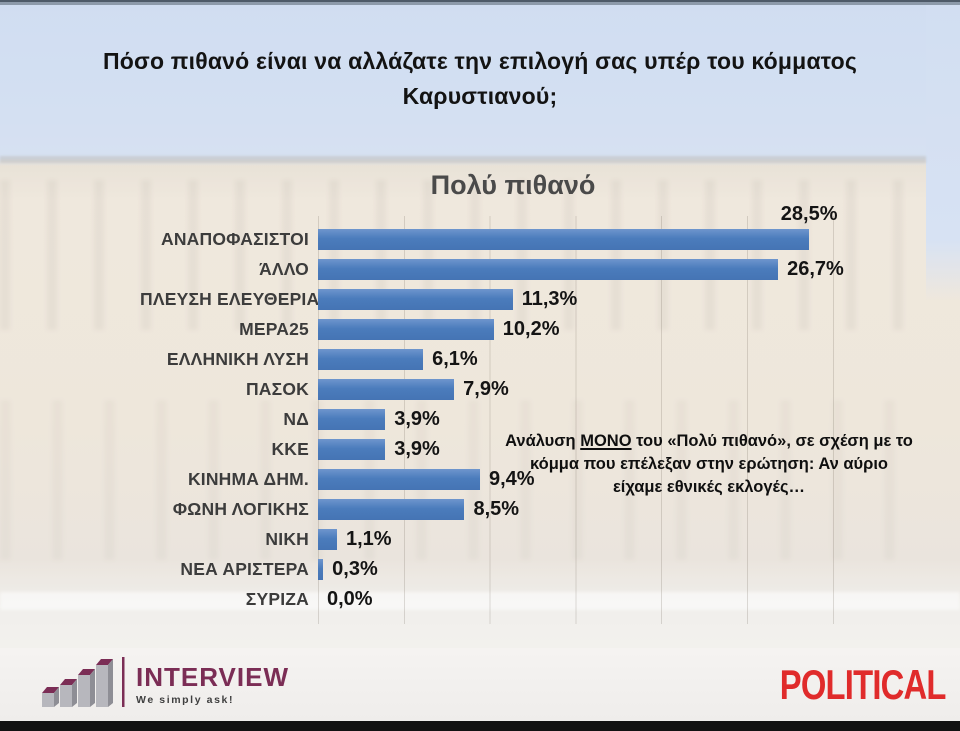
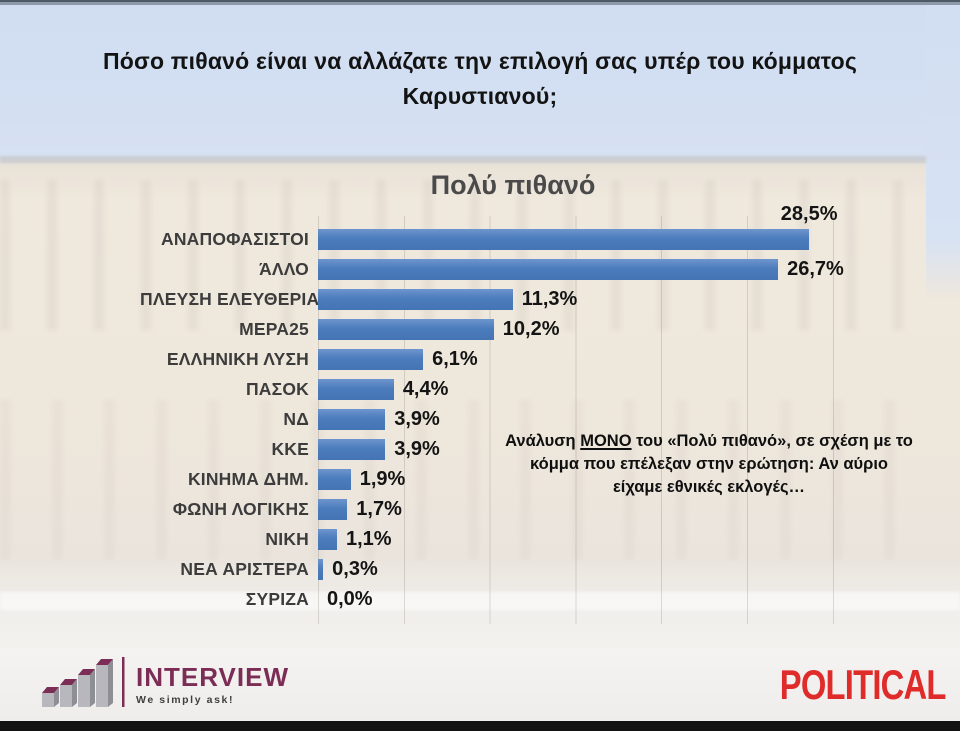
ΠΑΣΟΚ: 7,9% -> 4,4%
ΚΙΝΗΜΑ ΔΗΜ.: 9,4% -> 1,9%
ΦΩΝΗ ΛΟΓΙΚΗΣ: 8,5% -> 1,7%
